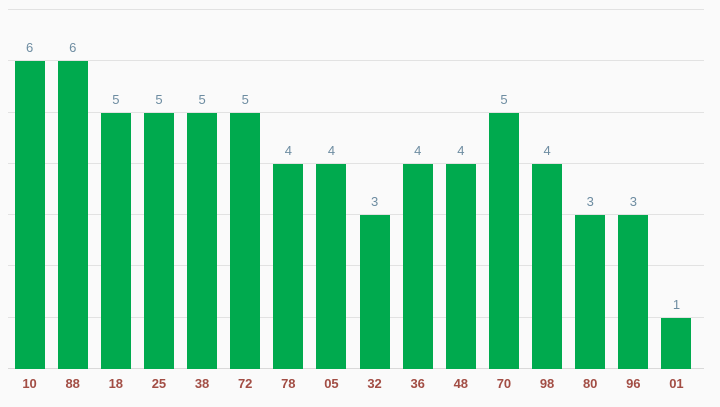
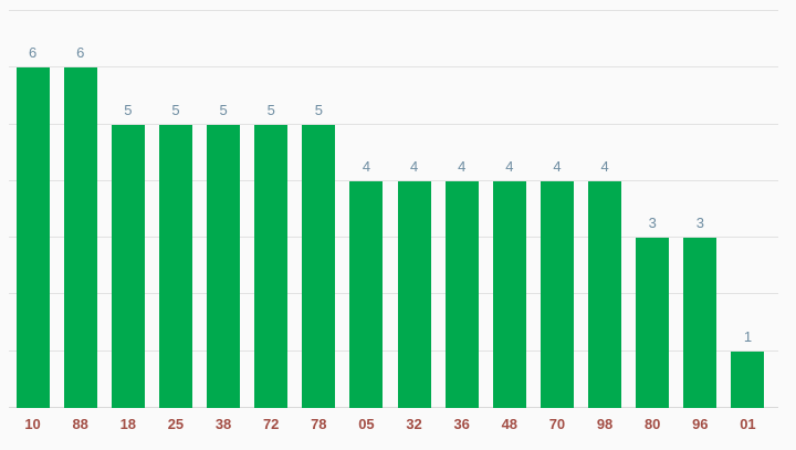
78: 4 -> 5
32: 3 -> 4
70: 5 -> 4
